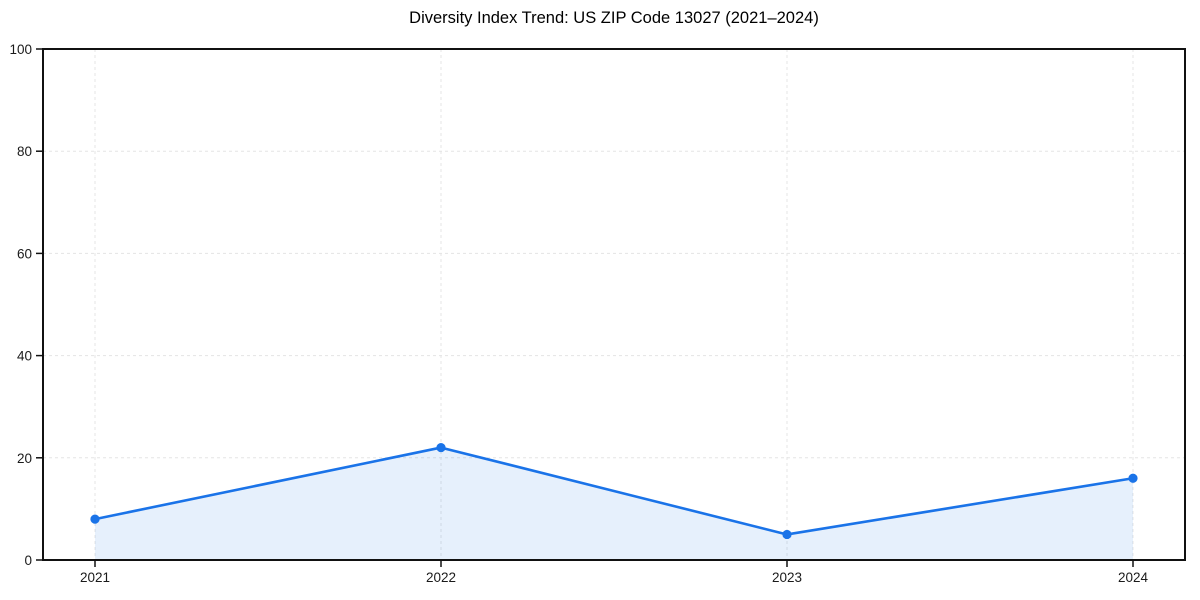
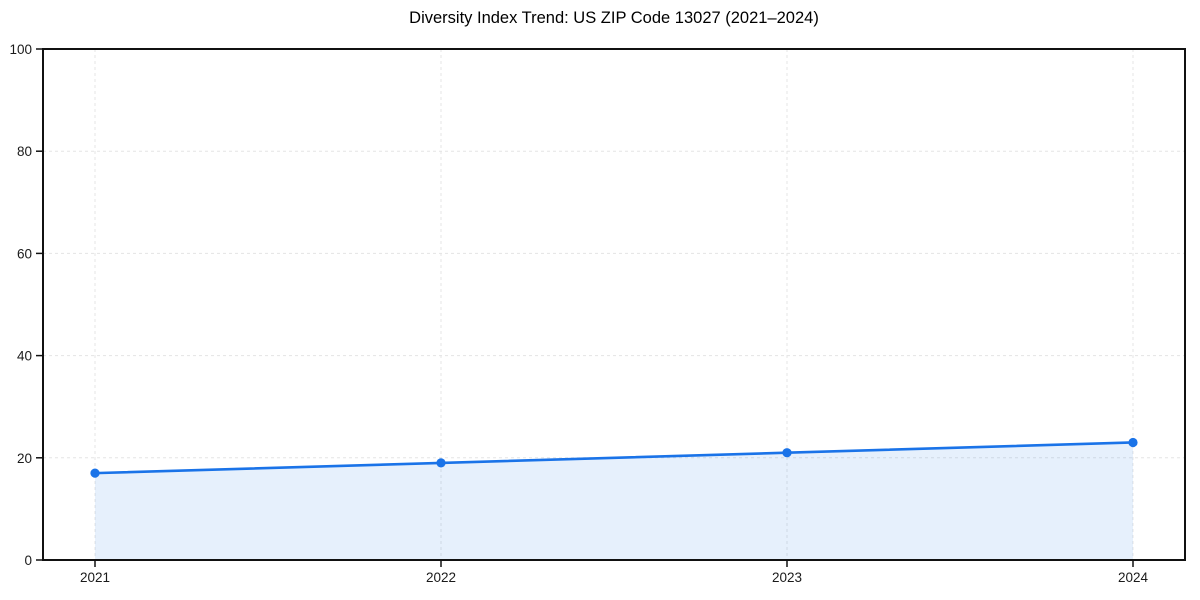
2021: 8 -> 17
2022: 22 -> 19
2023: 5 -> 21
2024: 16 -> 23
